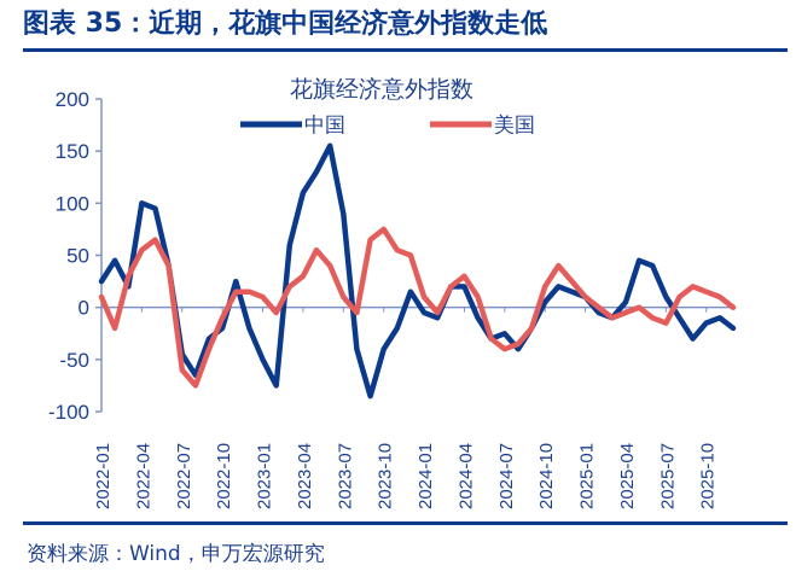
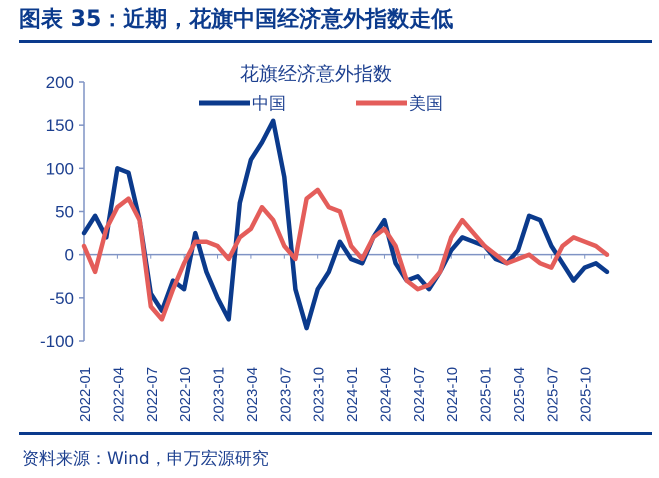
中国/2022-10: -20 -> -40
中国/2024-04: 20 -> 40
